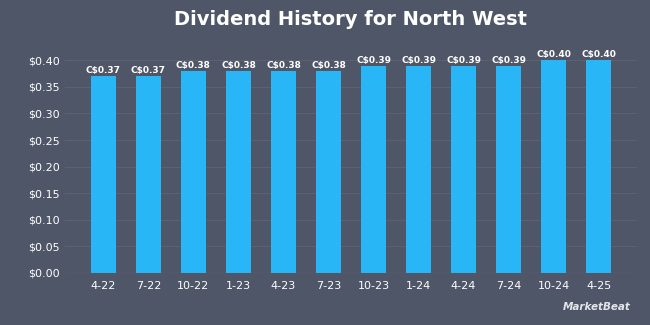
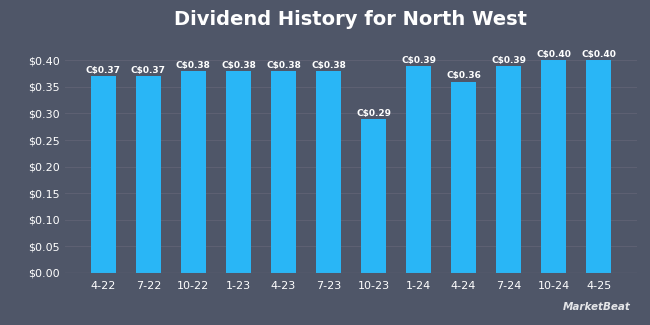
10-23: C$0.39 -> C$0.29
4-24: C$0.39 -> C$0.36
